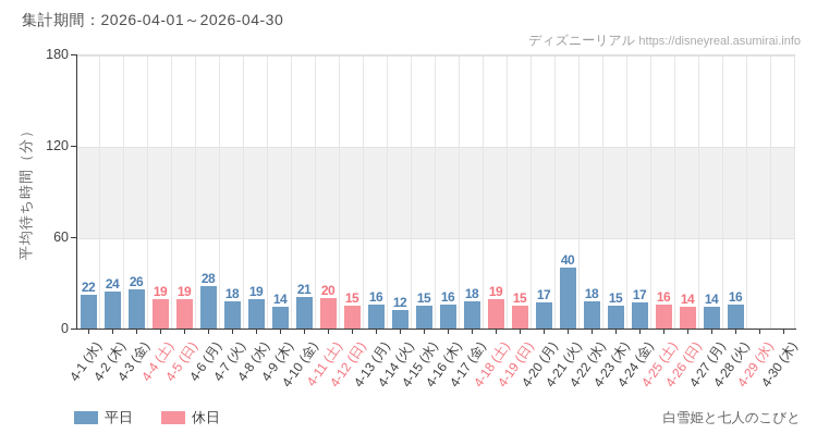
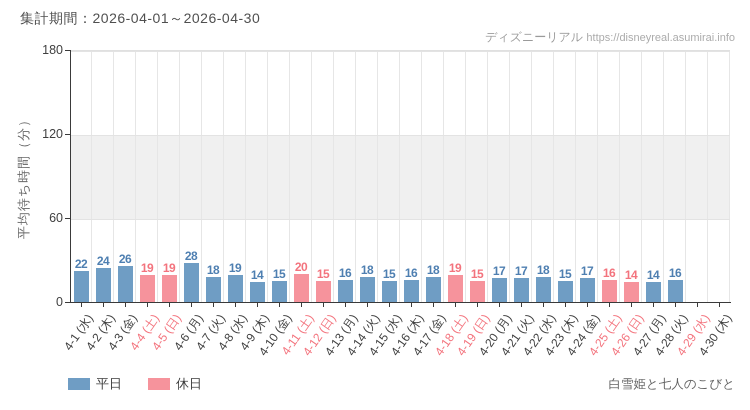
4-10 (金): 21 -> 15
4-14 (火): 12 -> 18
4-21 (火): 40 -> 17
